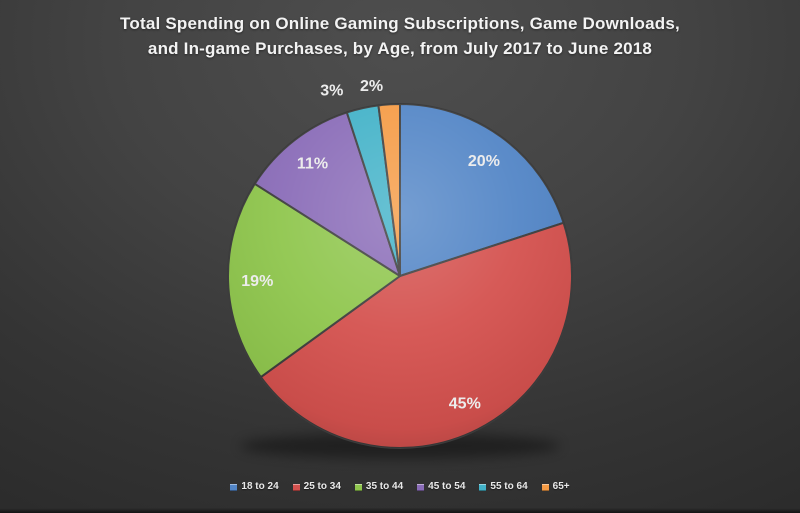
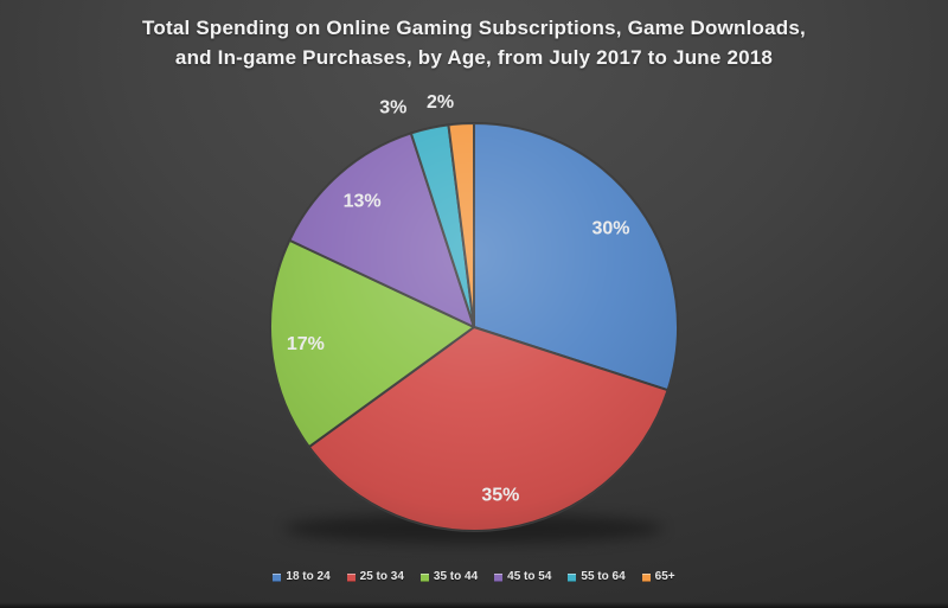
18 to 24: 20% -> 30%
25 to 34: 45% -> 35%
35 to 44: 19% -> 17%
45 to 54: 11% -> 13%
